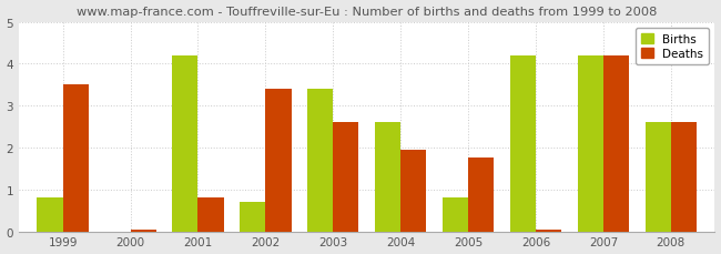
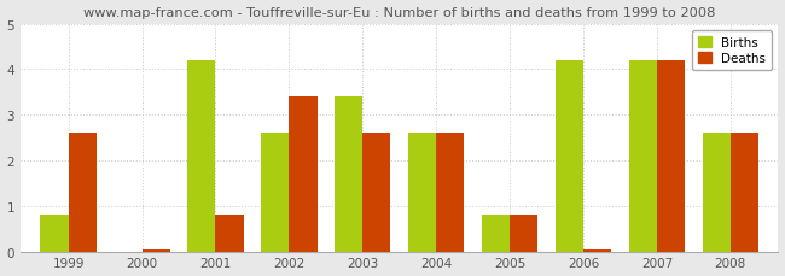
Deaths/1999: 3.50 -> 2.60
Births/2002: 0.7 -> 2.6
Deaths/2004: 1.95 -> 2.60
Deaths/2005: 1.75 -> 0.80
